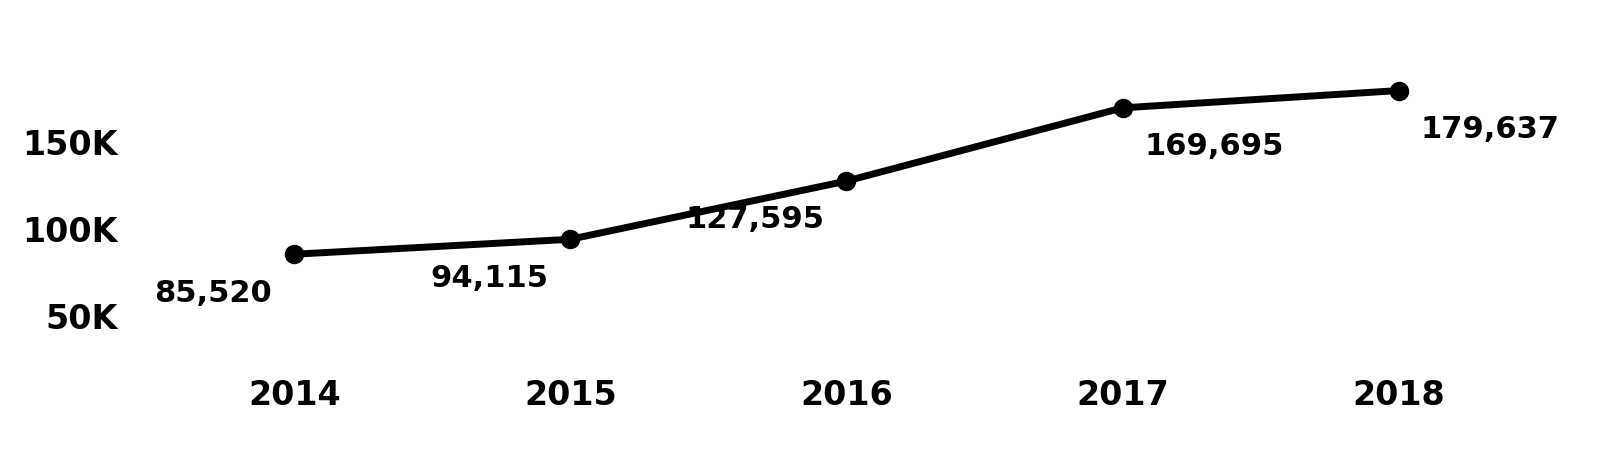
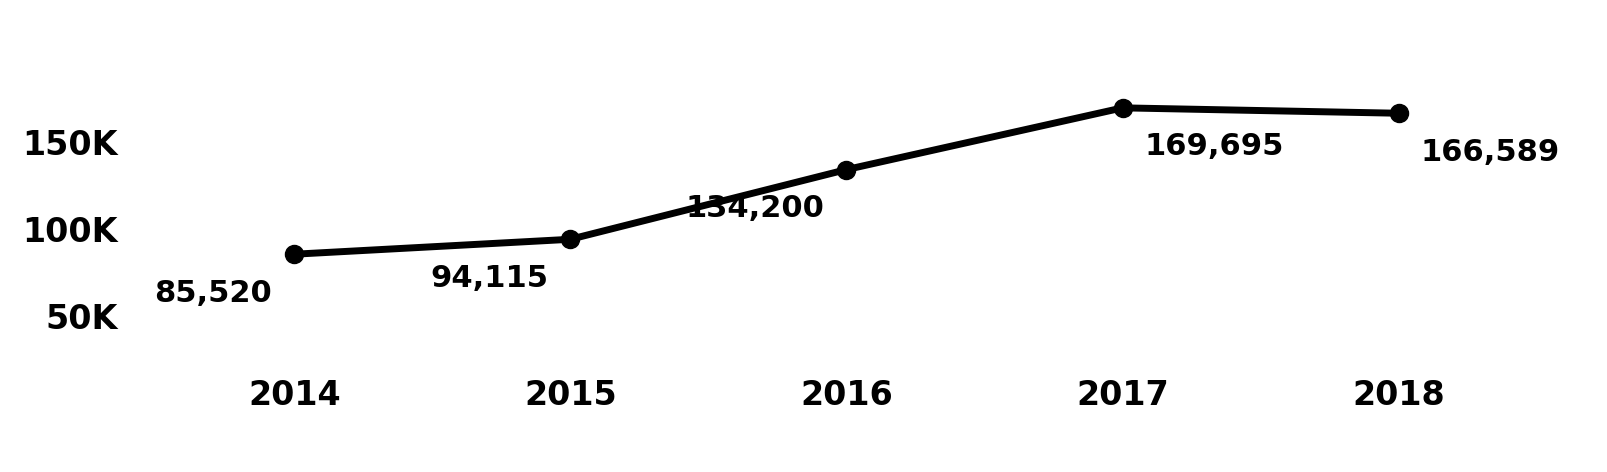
2016: 127,595 -> 134,200
2018: 179,637 -> 166,589
